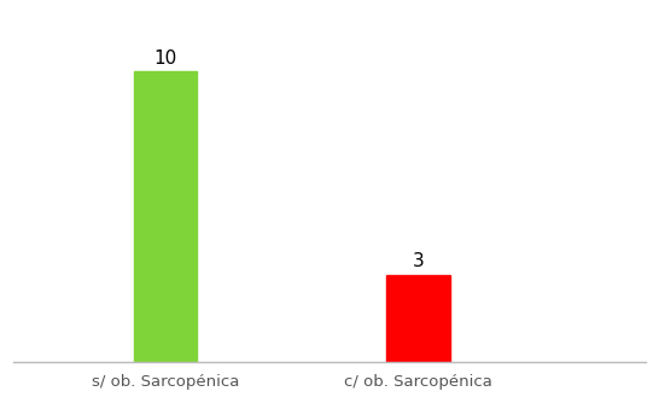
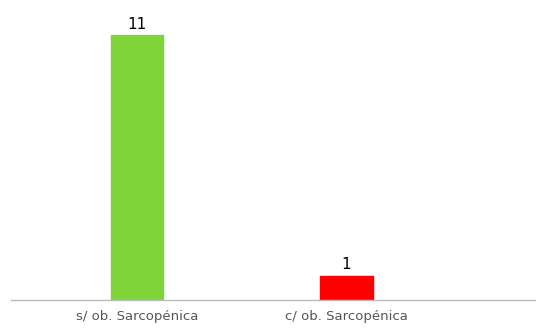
s/ ob. Sarcopénica: 10 -> 11
c/ ob. Sarcopénica: 3 -> 1
